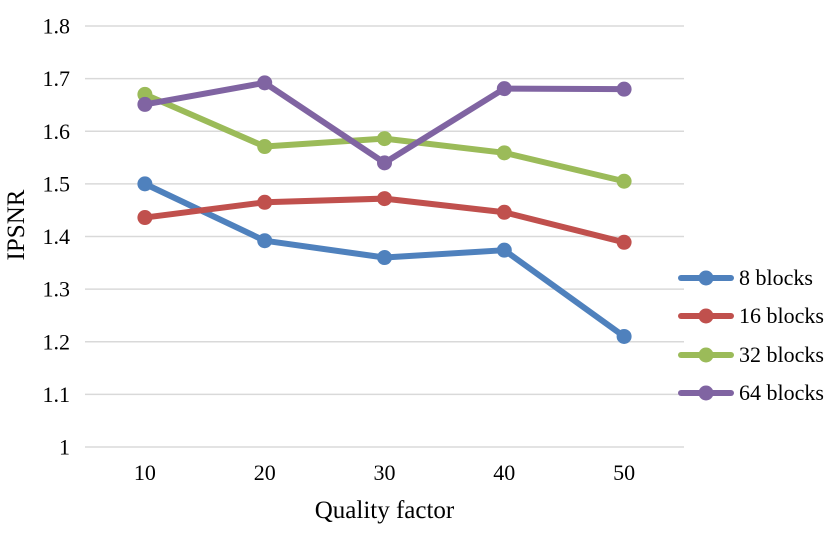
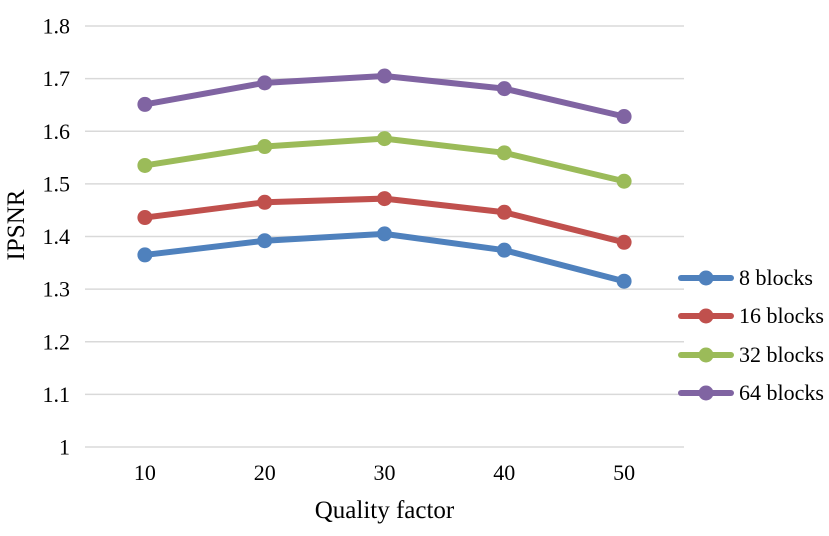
8 blocks/10: 1.50 -> 1.36
32 blocks/10: 1.67 -> 1.53
8 blocks/30: 1.36 -> 1.41
64 blocks/30: 1.54 -> 1.71
8 blocks/50: 1.21 -> 1.31
64 blocks/50: 1.68 -> 1.63
